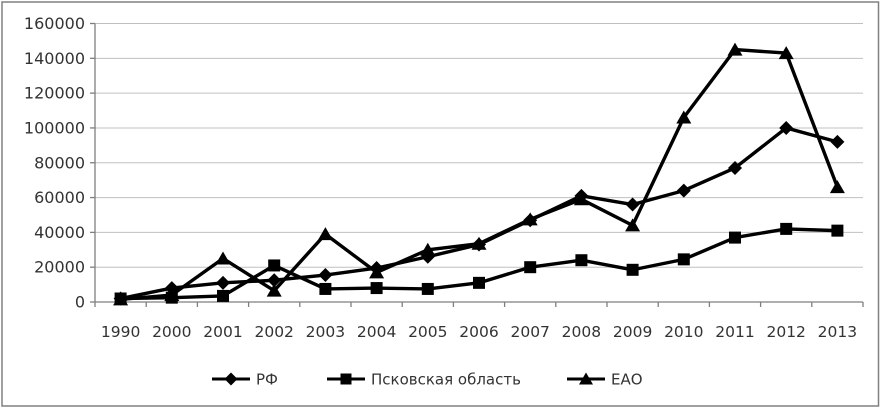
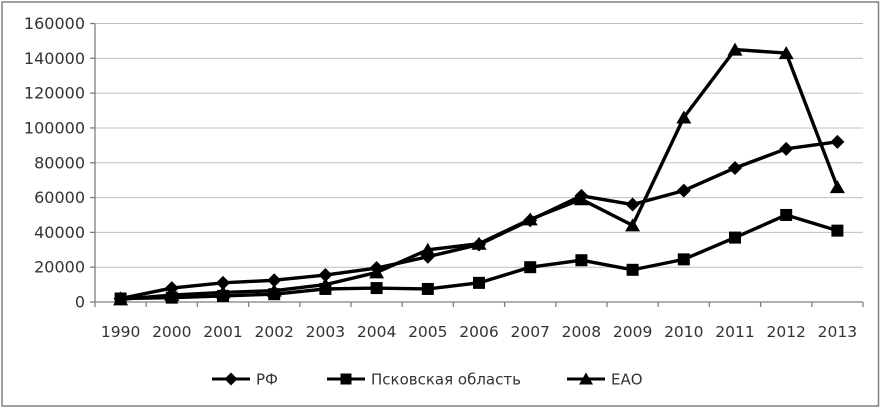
ЕАО/2001: 25000 -> 6000
Псковская область/2002: 21000 -> 4000
ЕАО/2003: 39000 -> 10000
РФ/2012: 100000 -> 88000
Псковская область/2012: 42000 -> 50000
